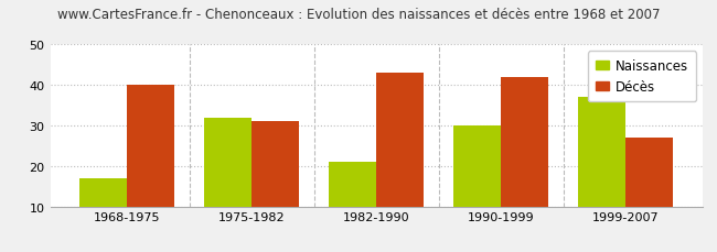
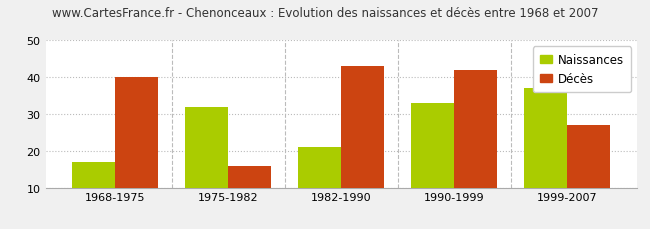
Décès/1975-1982: 31 -> 16
Naissances/1990-1999: 30 -> 33
